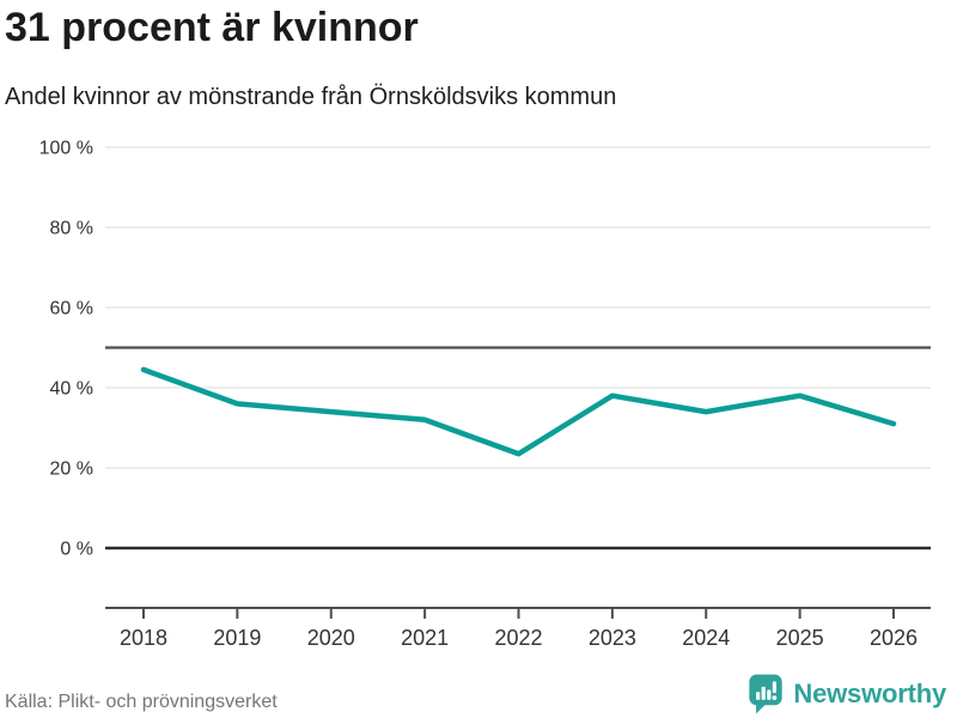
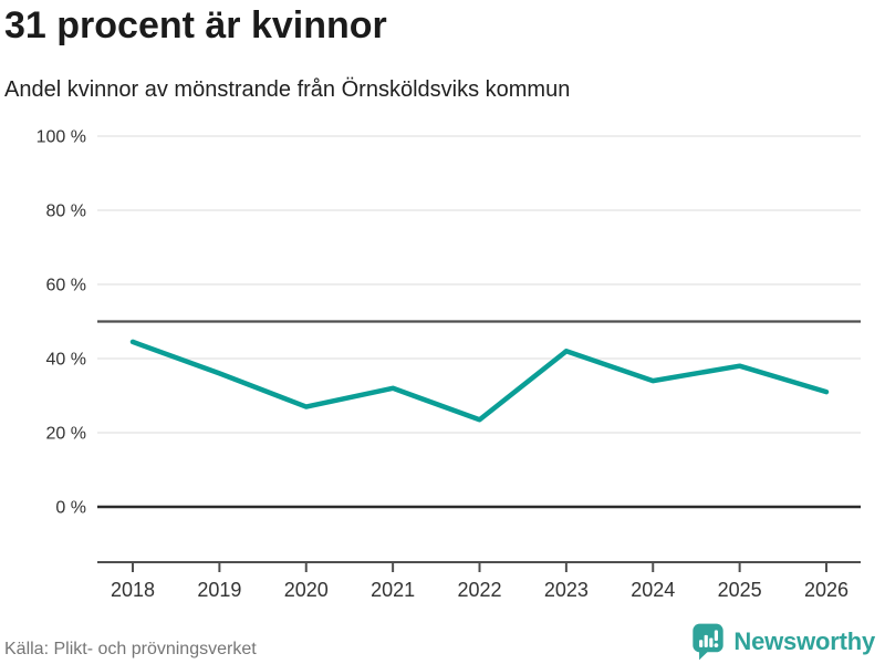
2020: 34% -> 27%
2023: 38% -> 42%
